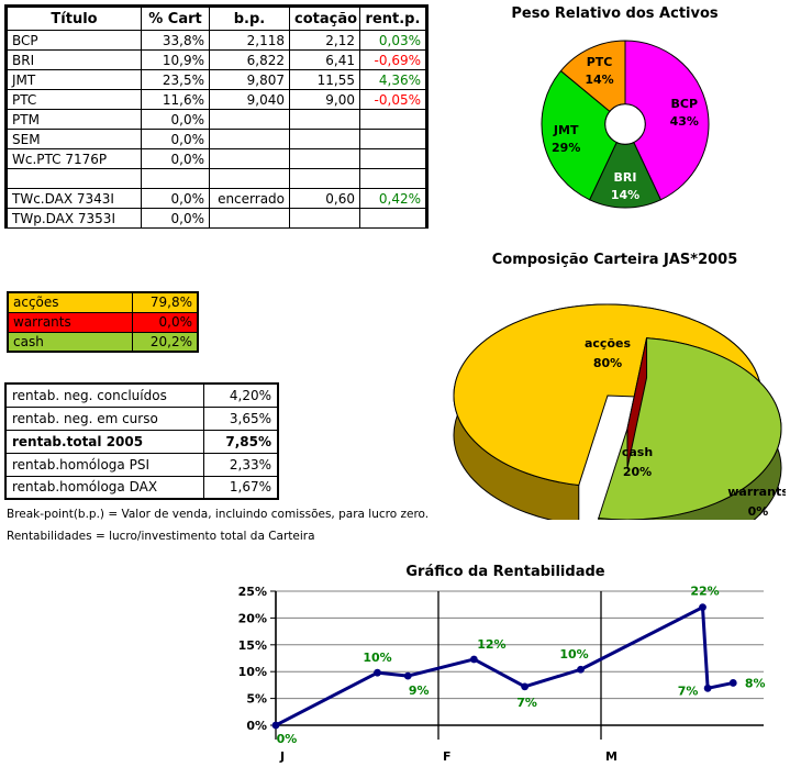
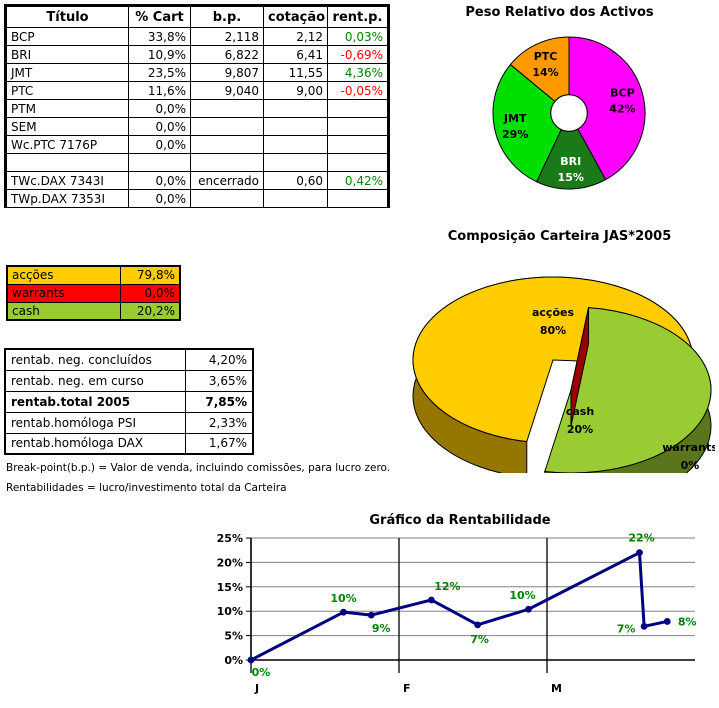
Peso Relativo dos Activos/BCP: 43% -> 42%
Peso Relativo dos Activos/BRI: 14% -> 15%
